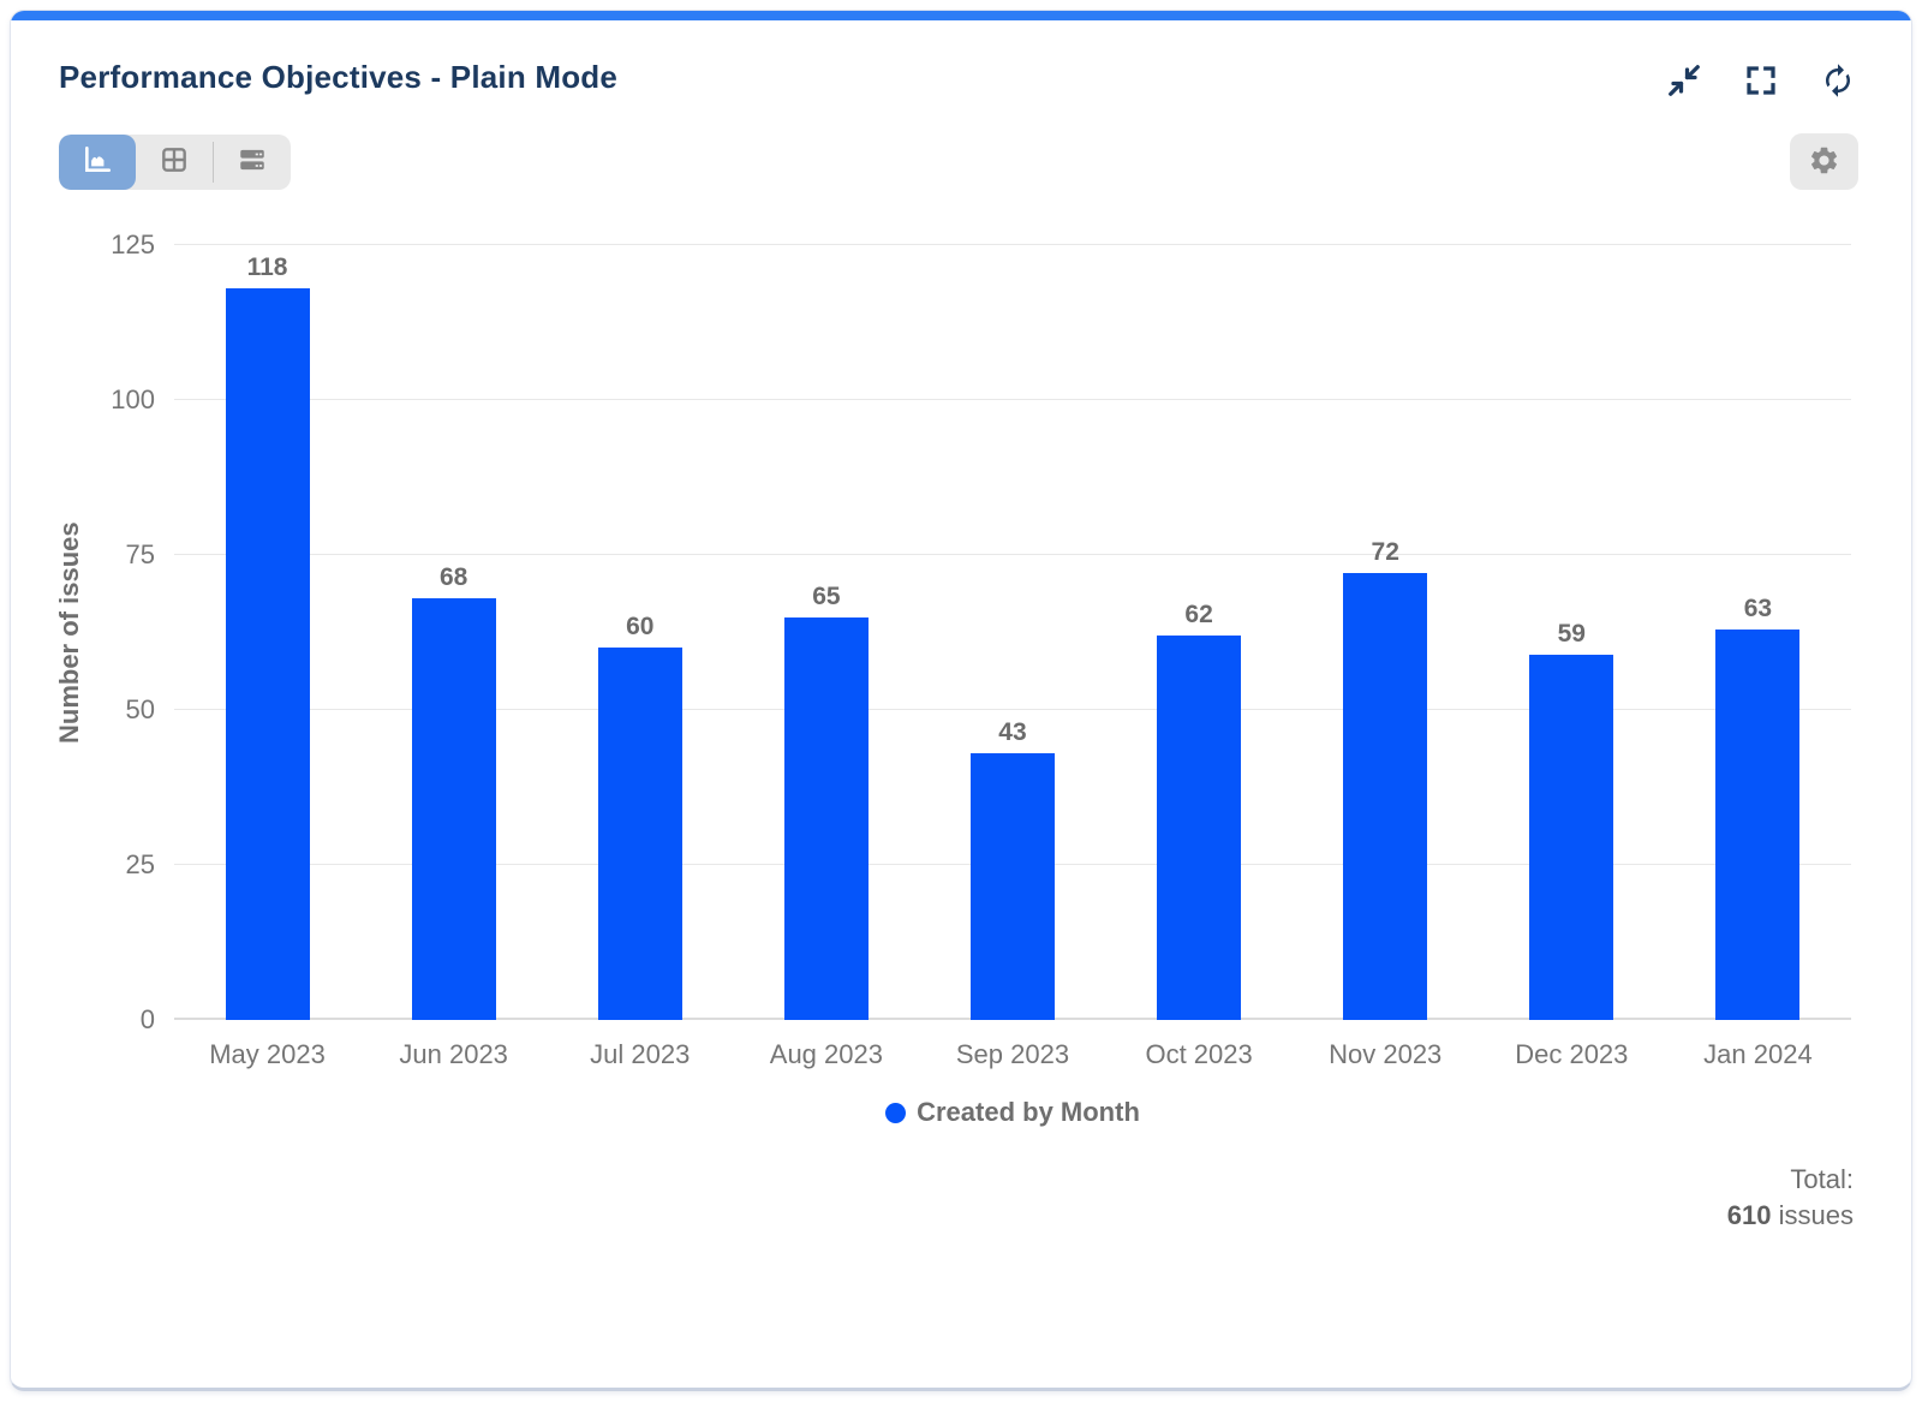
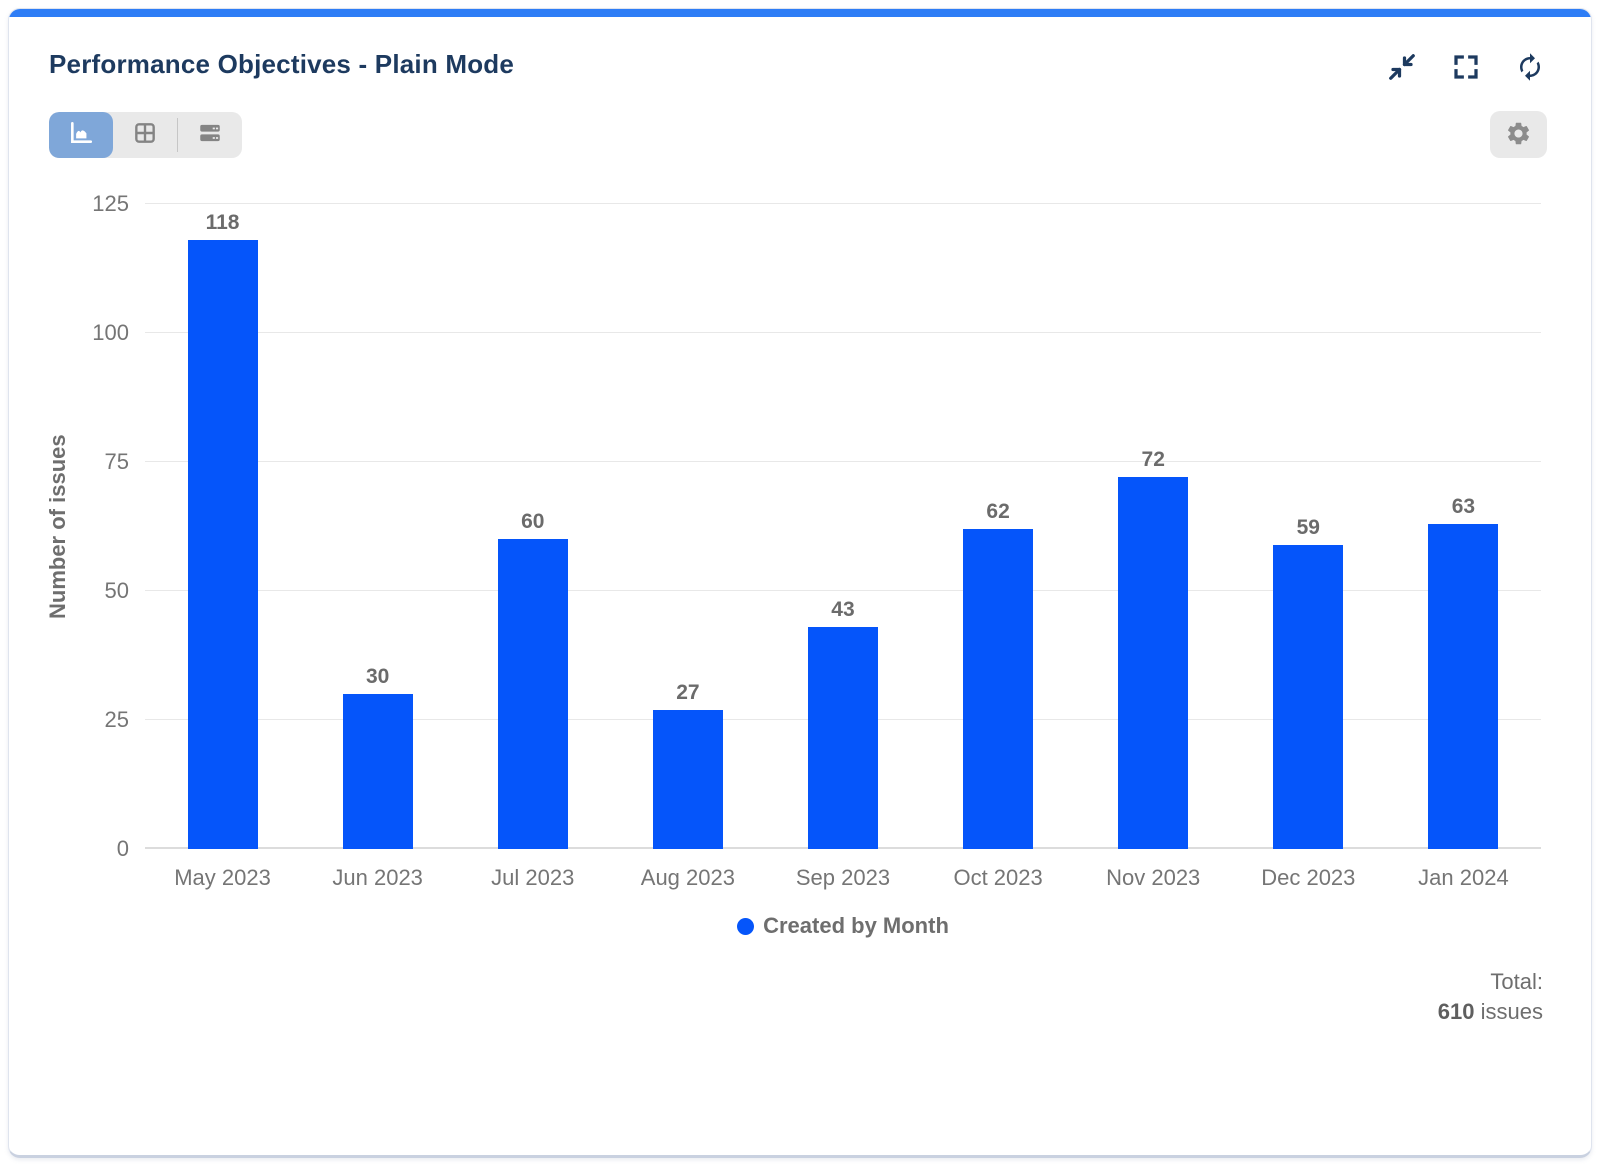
Jun 2023: 68 -> 30
Aug 2023: 65 -> 27
